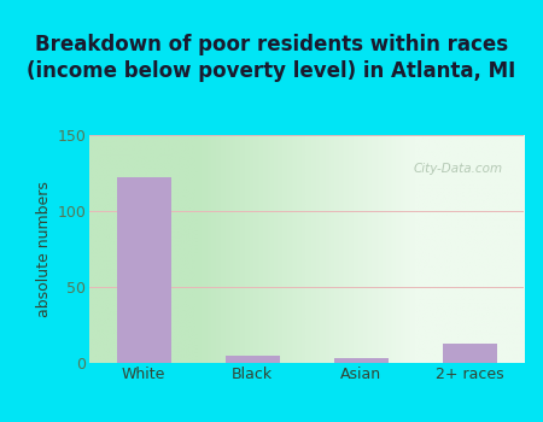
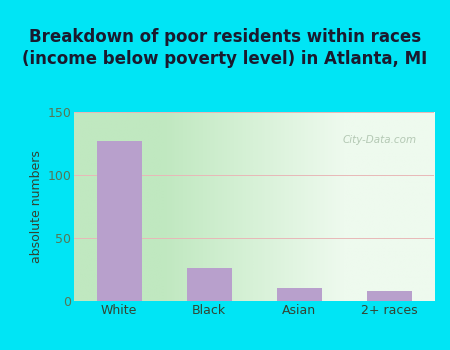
White: 122 -> 127
Black: 5 -> 26
Asian: 3 -> 10
2+ races: 13 -> 8
